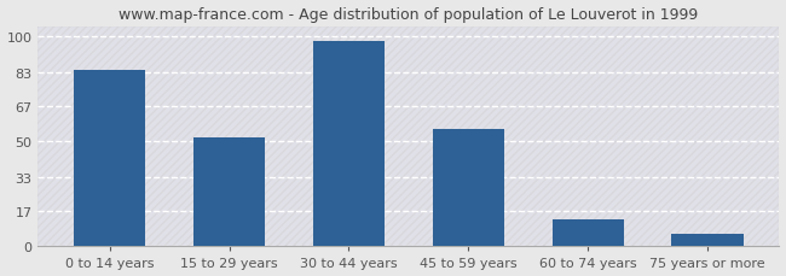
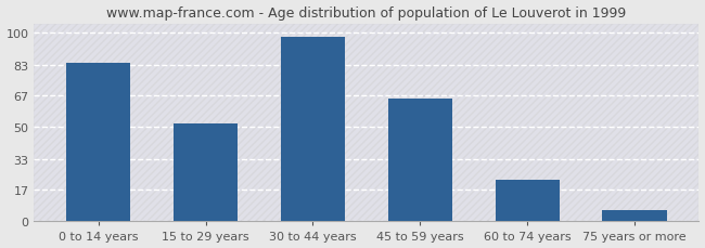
45 to 59 years: 56 -> 65
60 to 74 years: 13 -> 22
